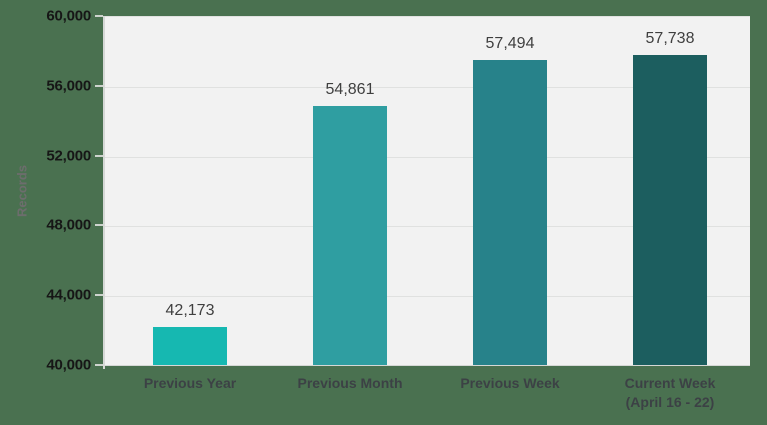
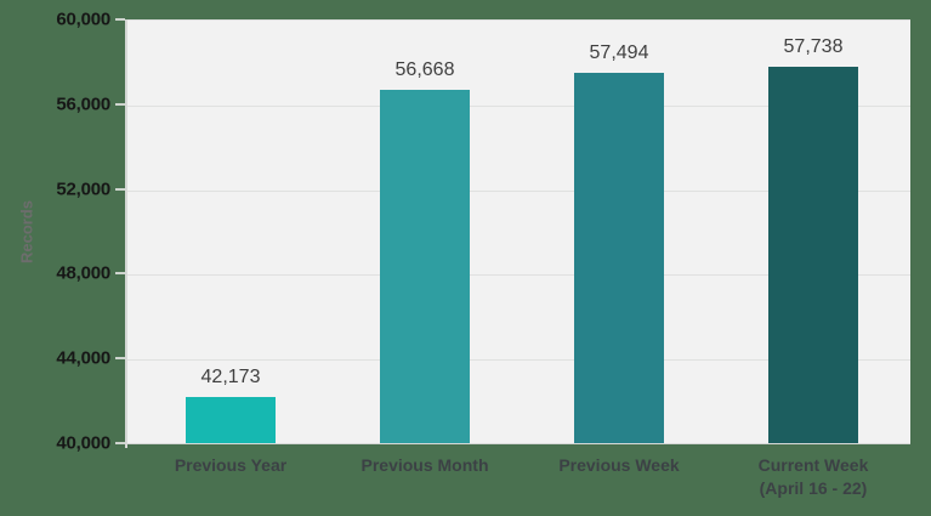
Previous Month: 54,861 -> 56,668
